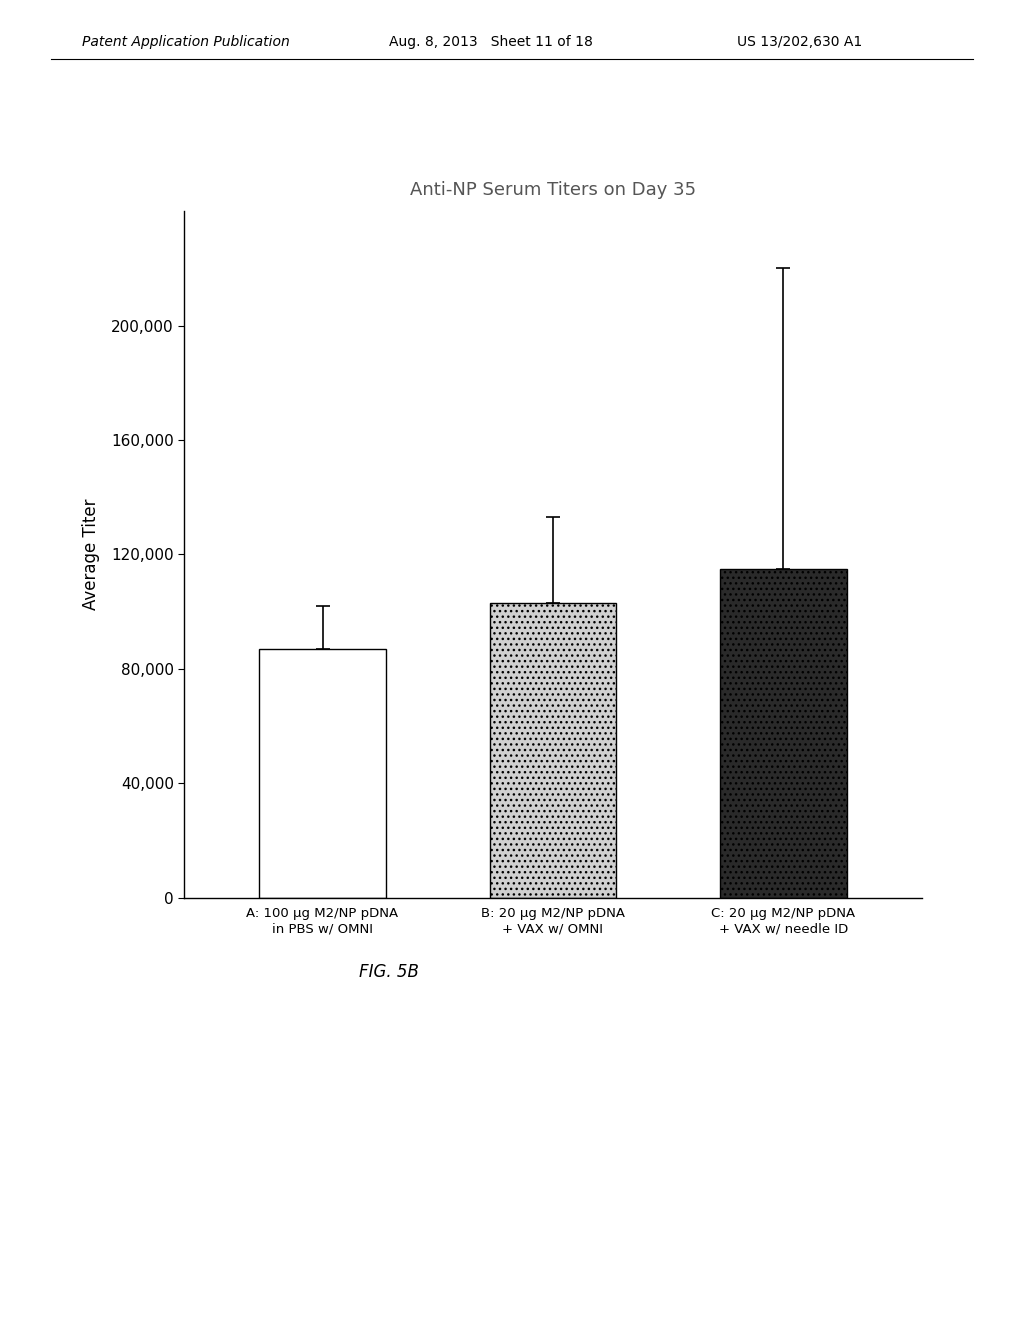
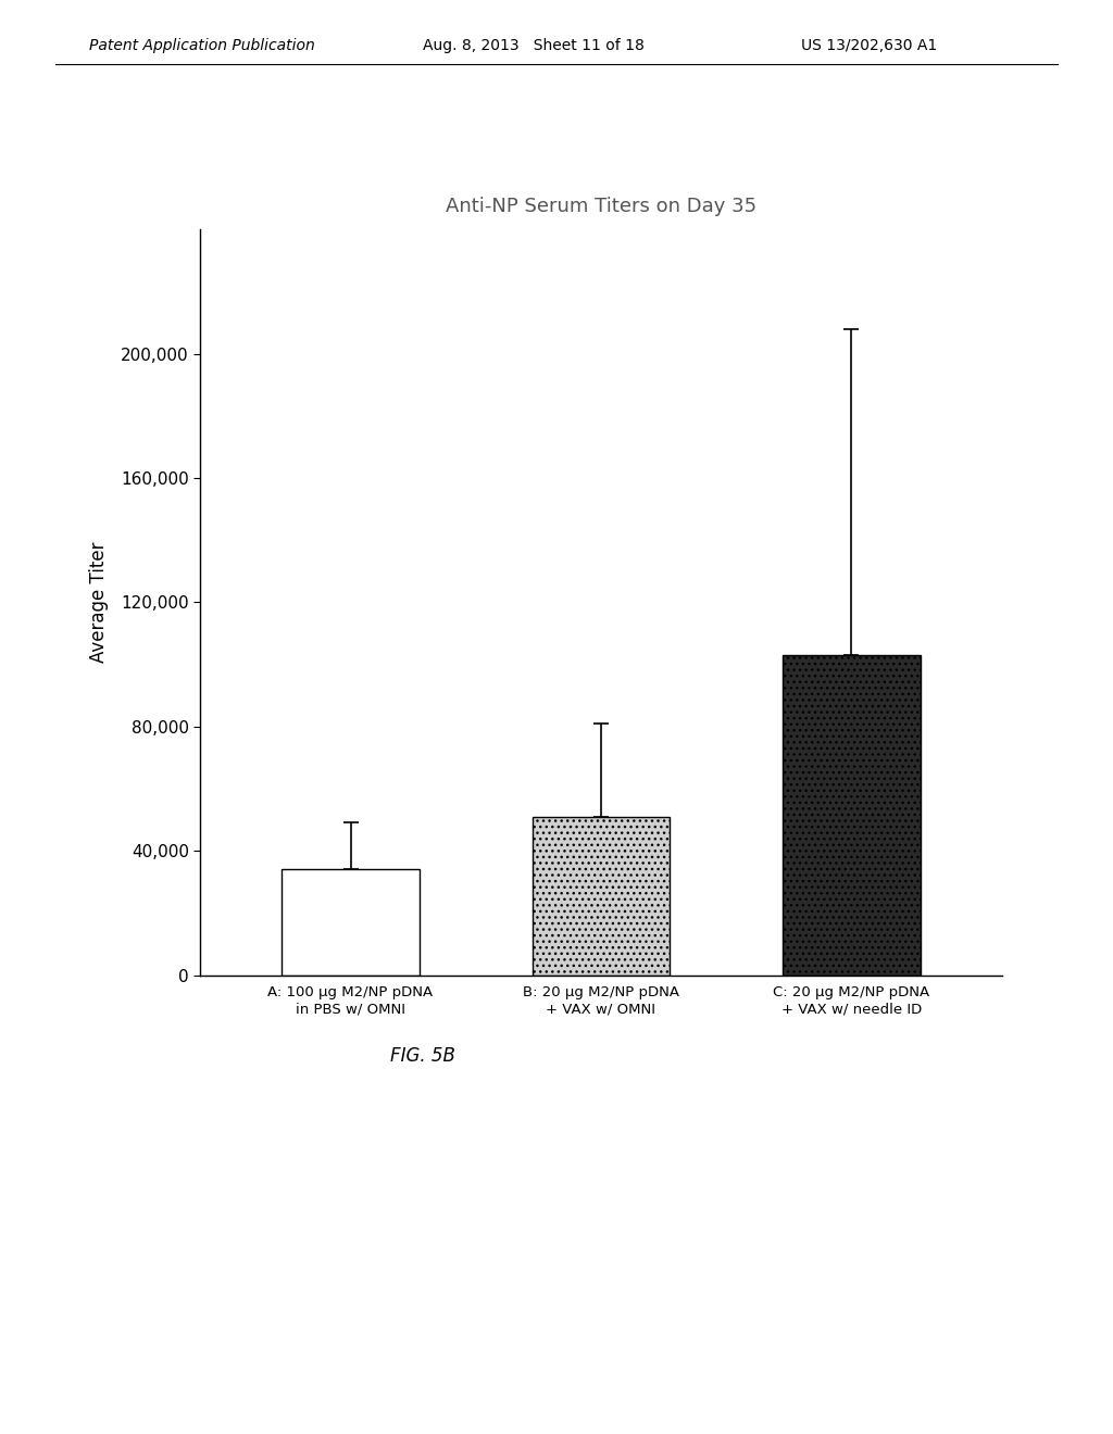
A: 100 μg M2/NP pDNA in PBS w/ OMNI: 87,000 -> 34,000
B: 20 μg M2/NP pDNA + VAX w/ OMNI: 103,000 -> 51,000
C: 20 μg M2/NP pDNA + VAX w/ needle ID: 115,000 -> 103,000
